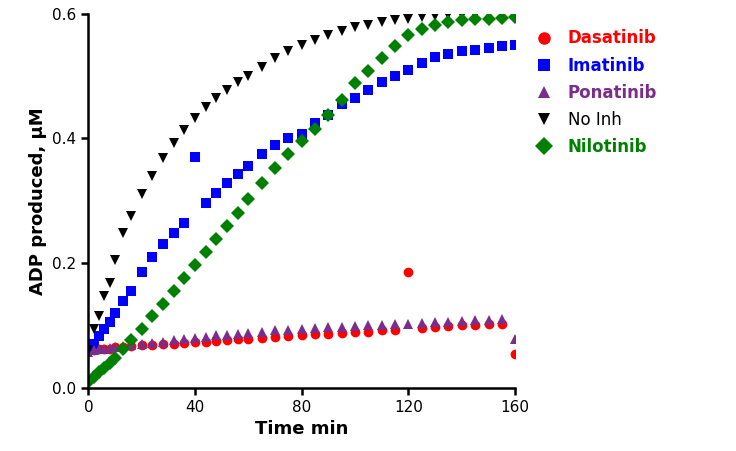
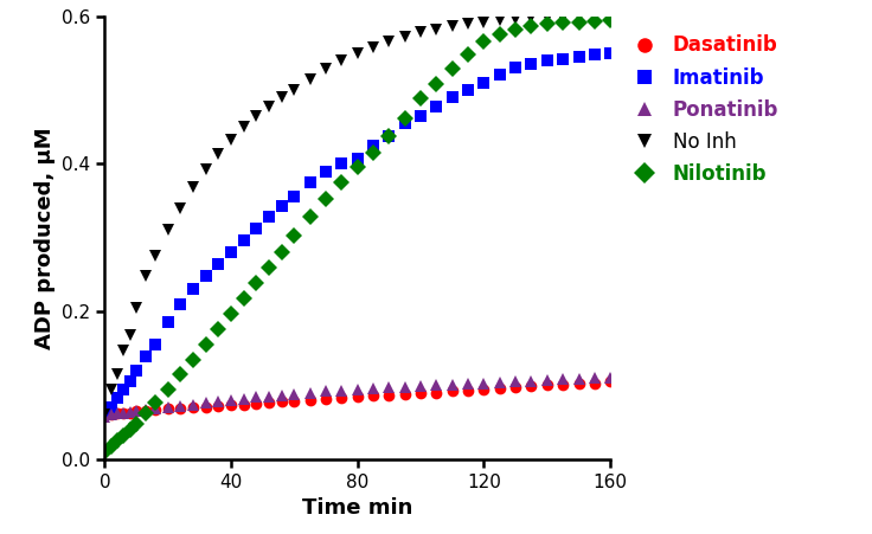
Imatinib/40: 0.370 -> 0.280
Dasatinib/120: 0.186 -> 0.095
Dasatinib/160: 0.054 -> 0.105
Ponatinib/160: 0.078 -> 0.111
